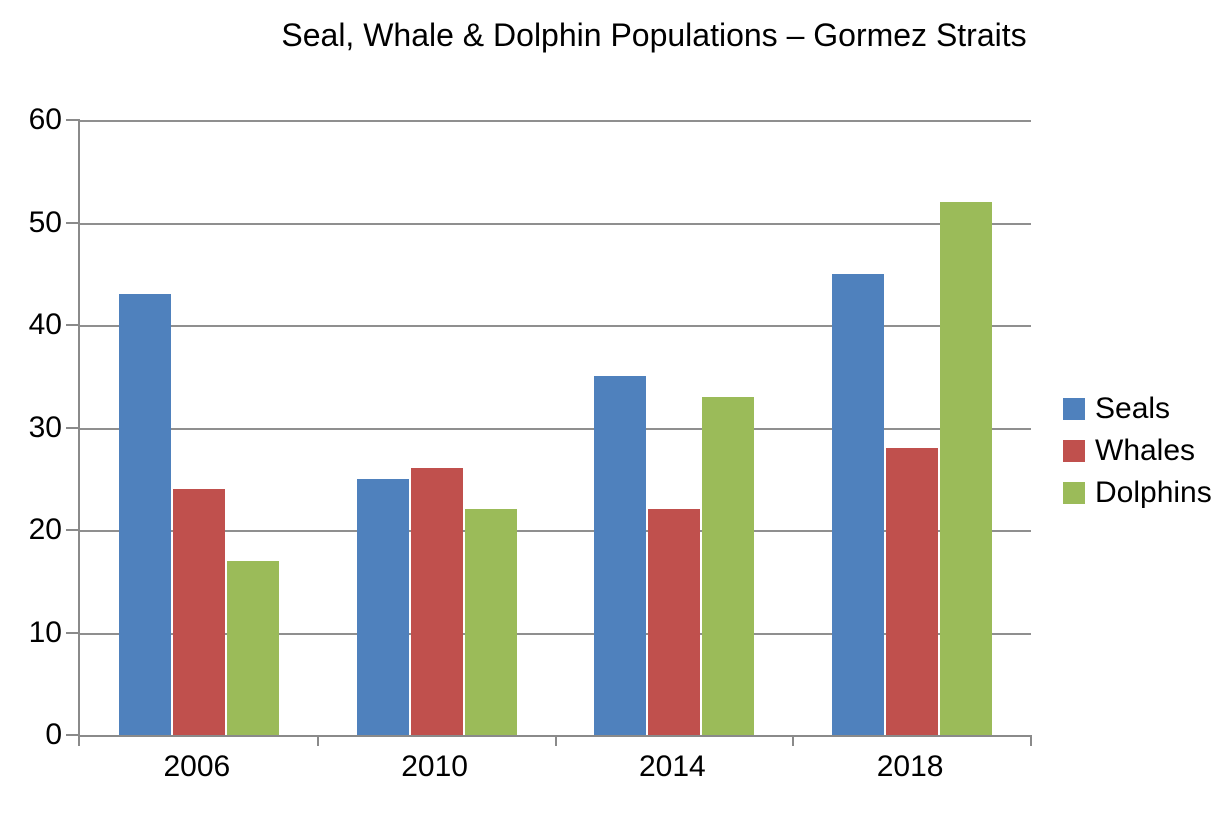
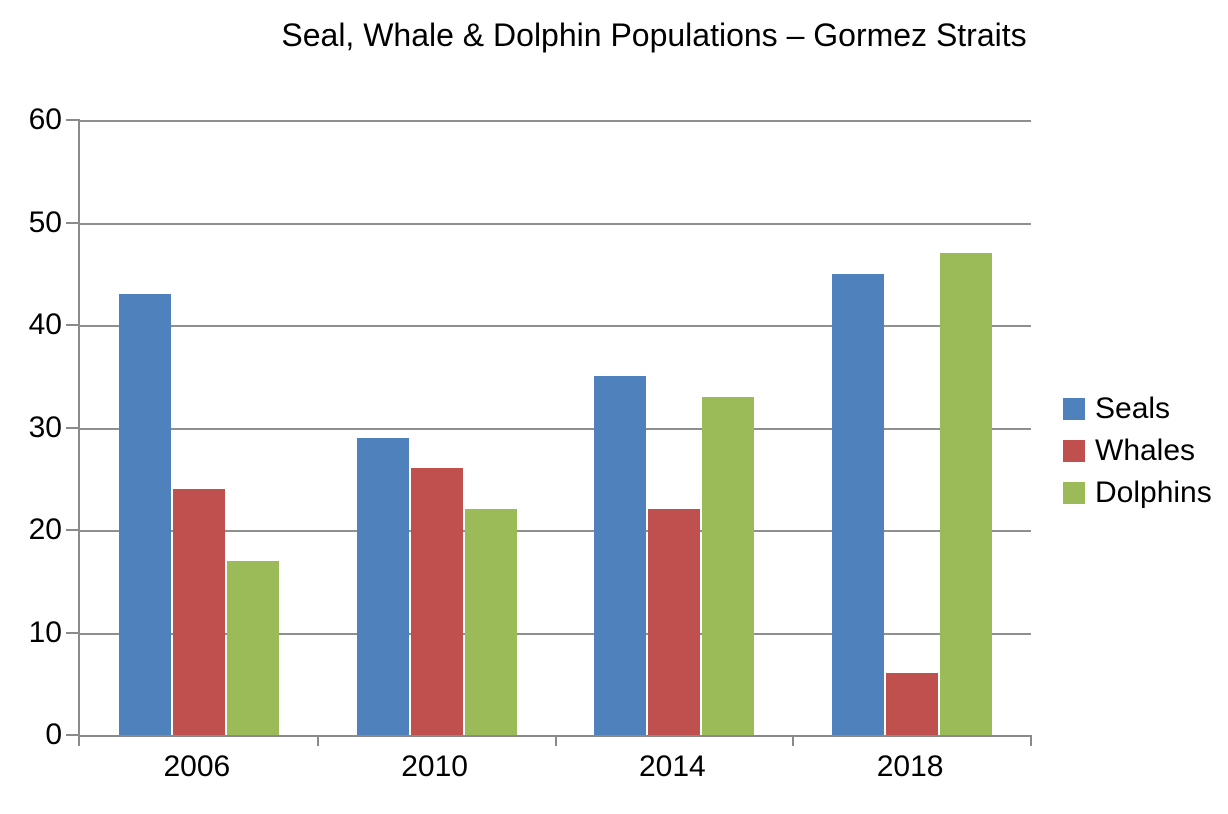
Seals/2010: 25 -> 29
Whales/2018: 28 -> 6
Dolphins/2018: 52 -> 47
